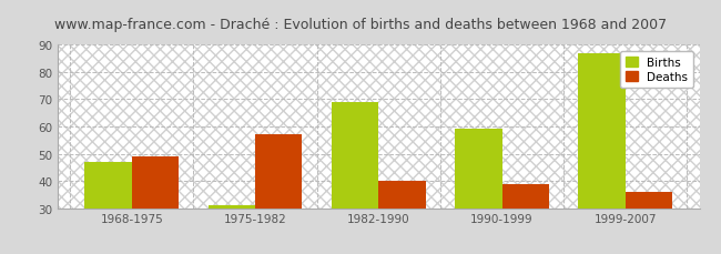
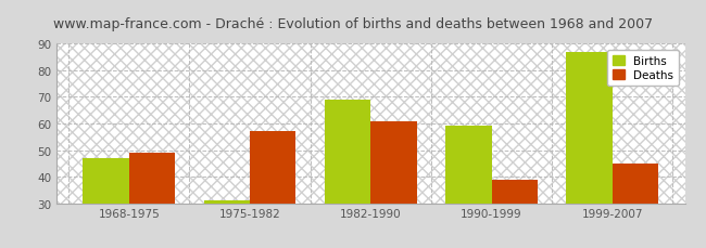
Deaths/1982-1990: 40 -> 61
Deaths/1999-2007: 36 -> 45
